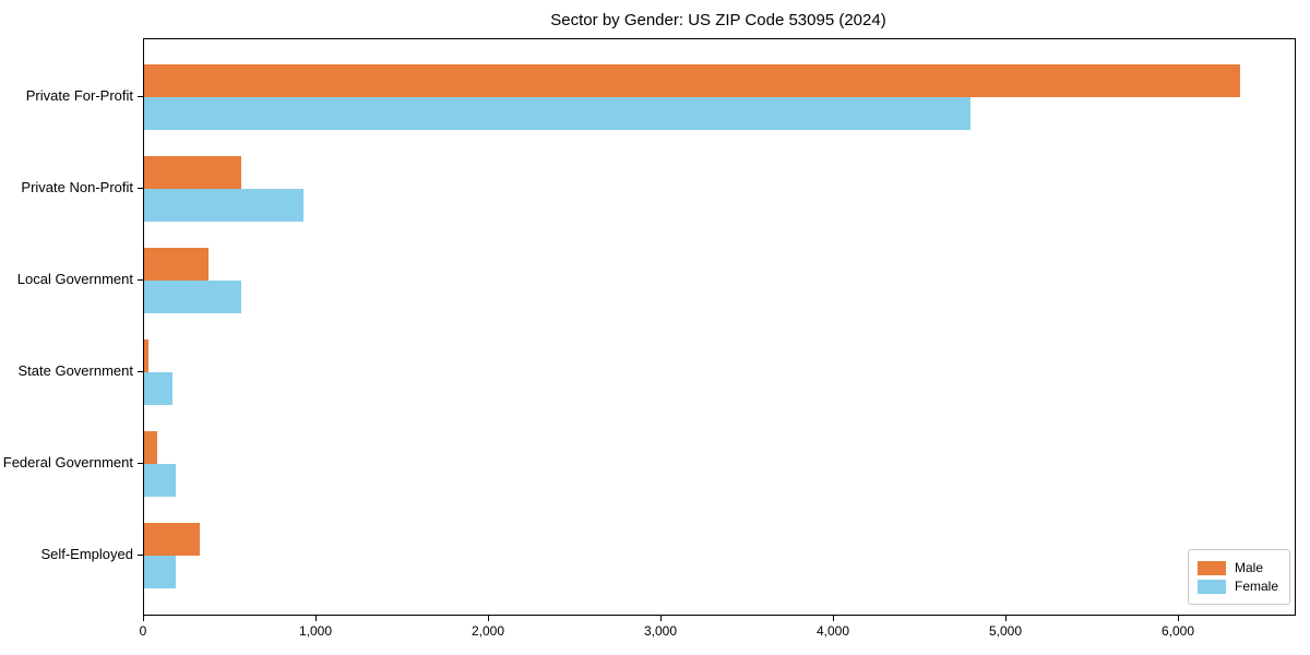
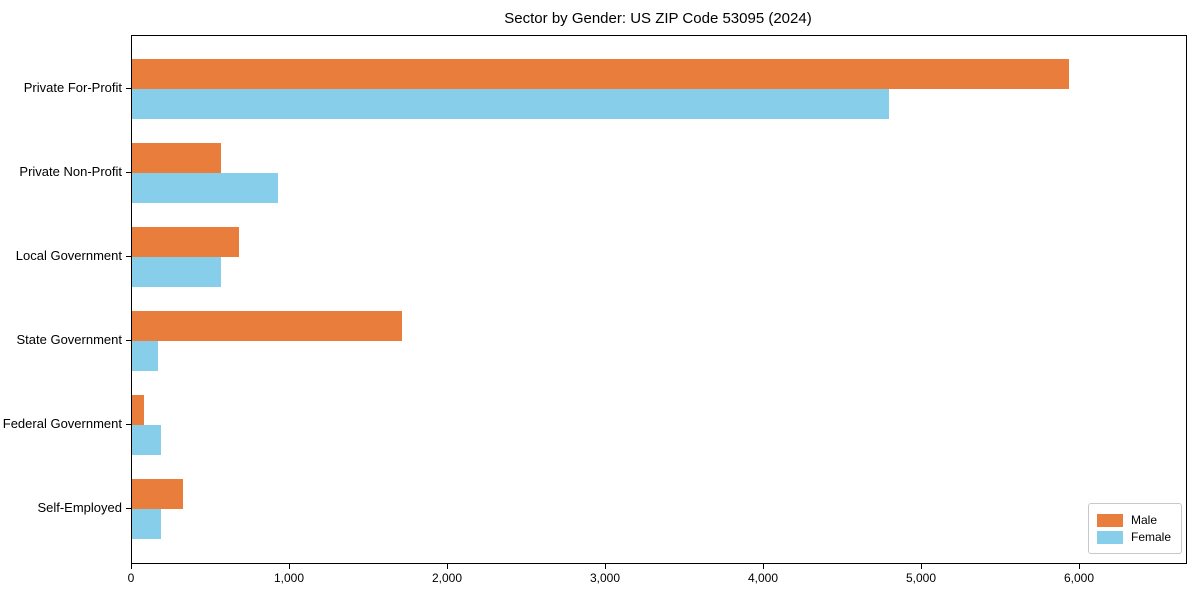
Male/Private For-Profit: 6360 -> 5930
Male/Local Government: 380 -> 680
Male/State Government: 20 -> 1710
